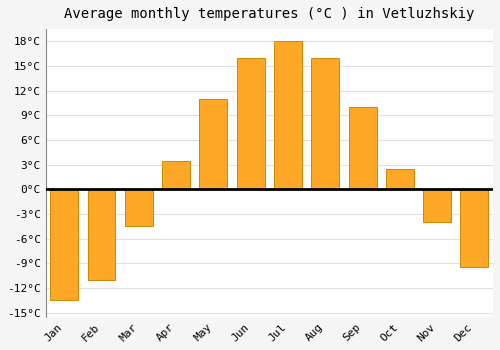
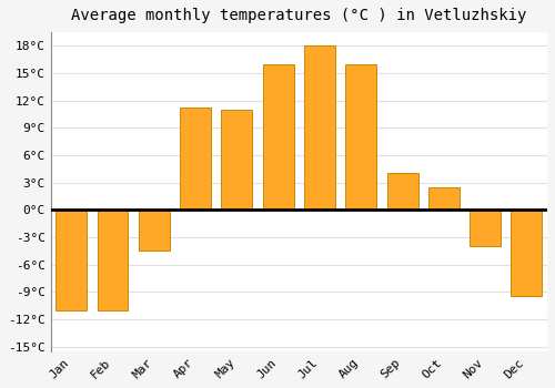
Jan: -13.5°C -> -11.0°C
Apr: 3.5°C -> 11.2°C
Sep: 10.0°C -> 4.0°C
